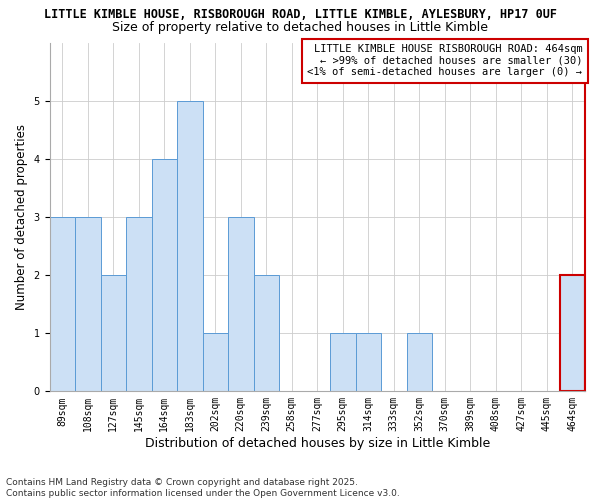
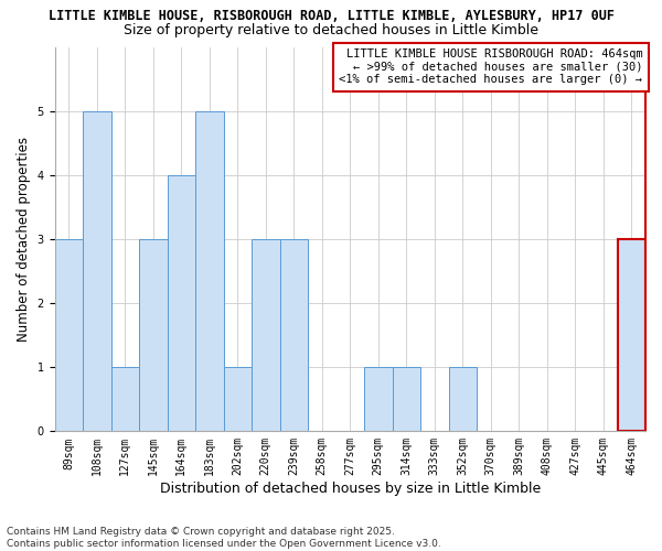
108sqm: 3 -> 5
127sqm: 2 -> 1
239sqm: 2 -> 3
464sqm: 2 -> 3
